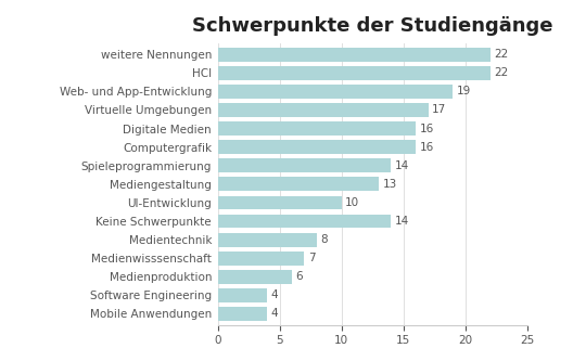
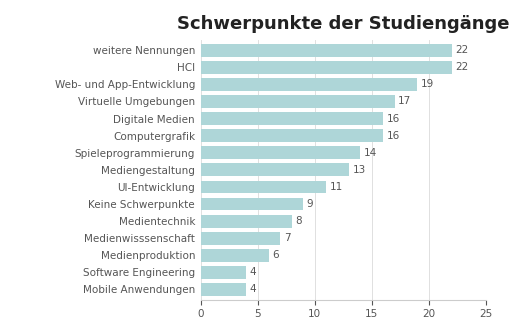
UI-Entwicklung: 10 -> 11
Keine Schwerpunkte: 14 -> 9
